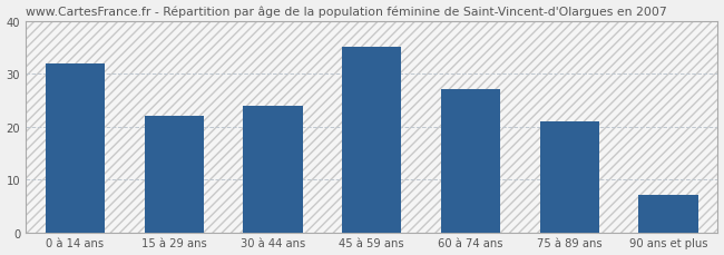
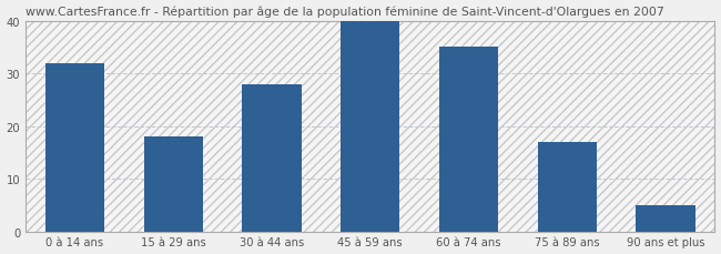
15 à 29 ans: 22 -> 18
30 à 44 ans: 24 -> 28
45 à 59 ans: 35 -> 40
60 à 74 ans: 27 -> 35
75 à 89 ans: 21 -> 17
90 ans et plus: 7 -> 5
